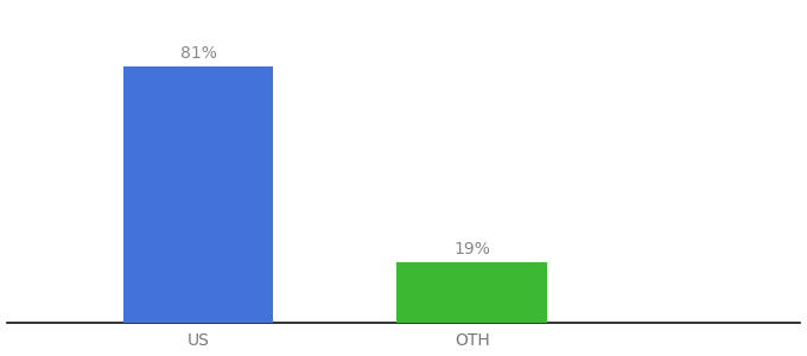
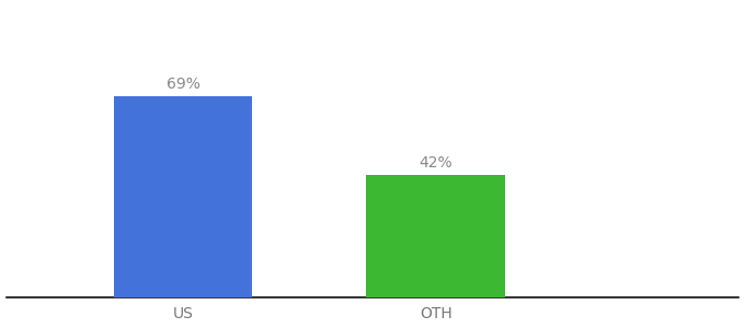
US: 81% -> 69%
OTH: 19% -> 42%
